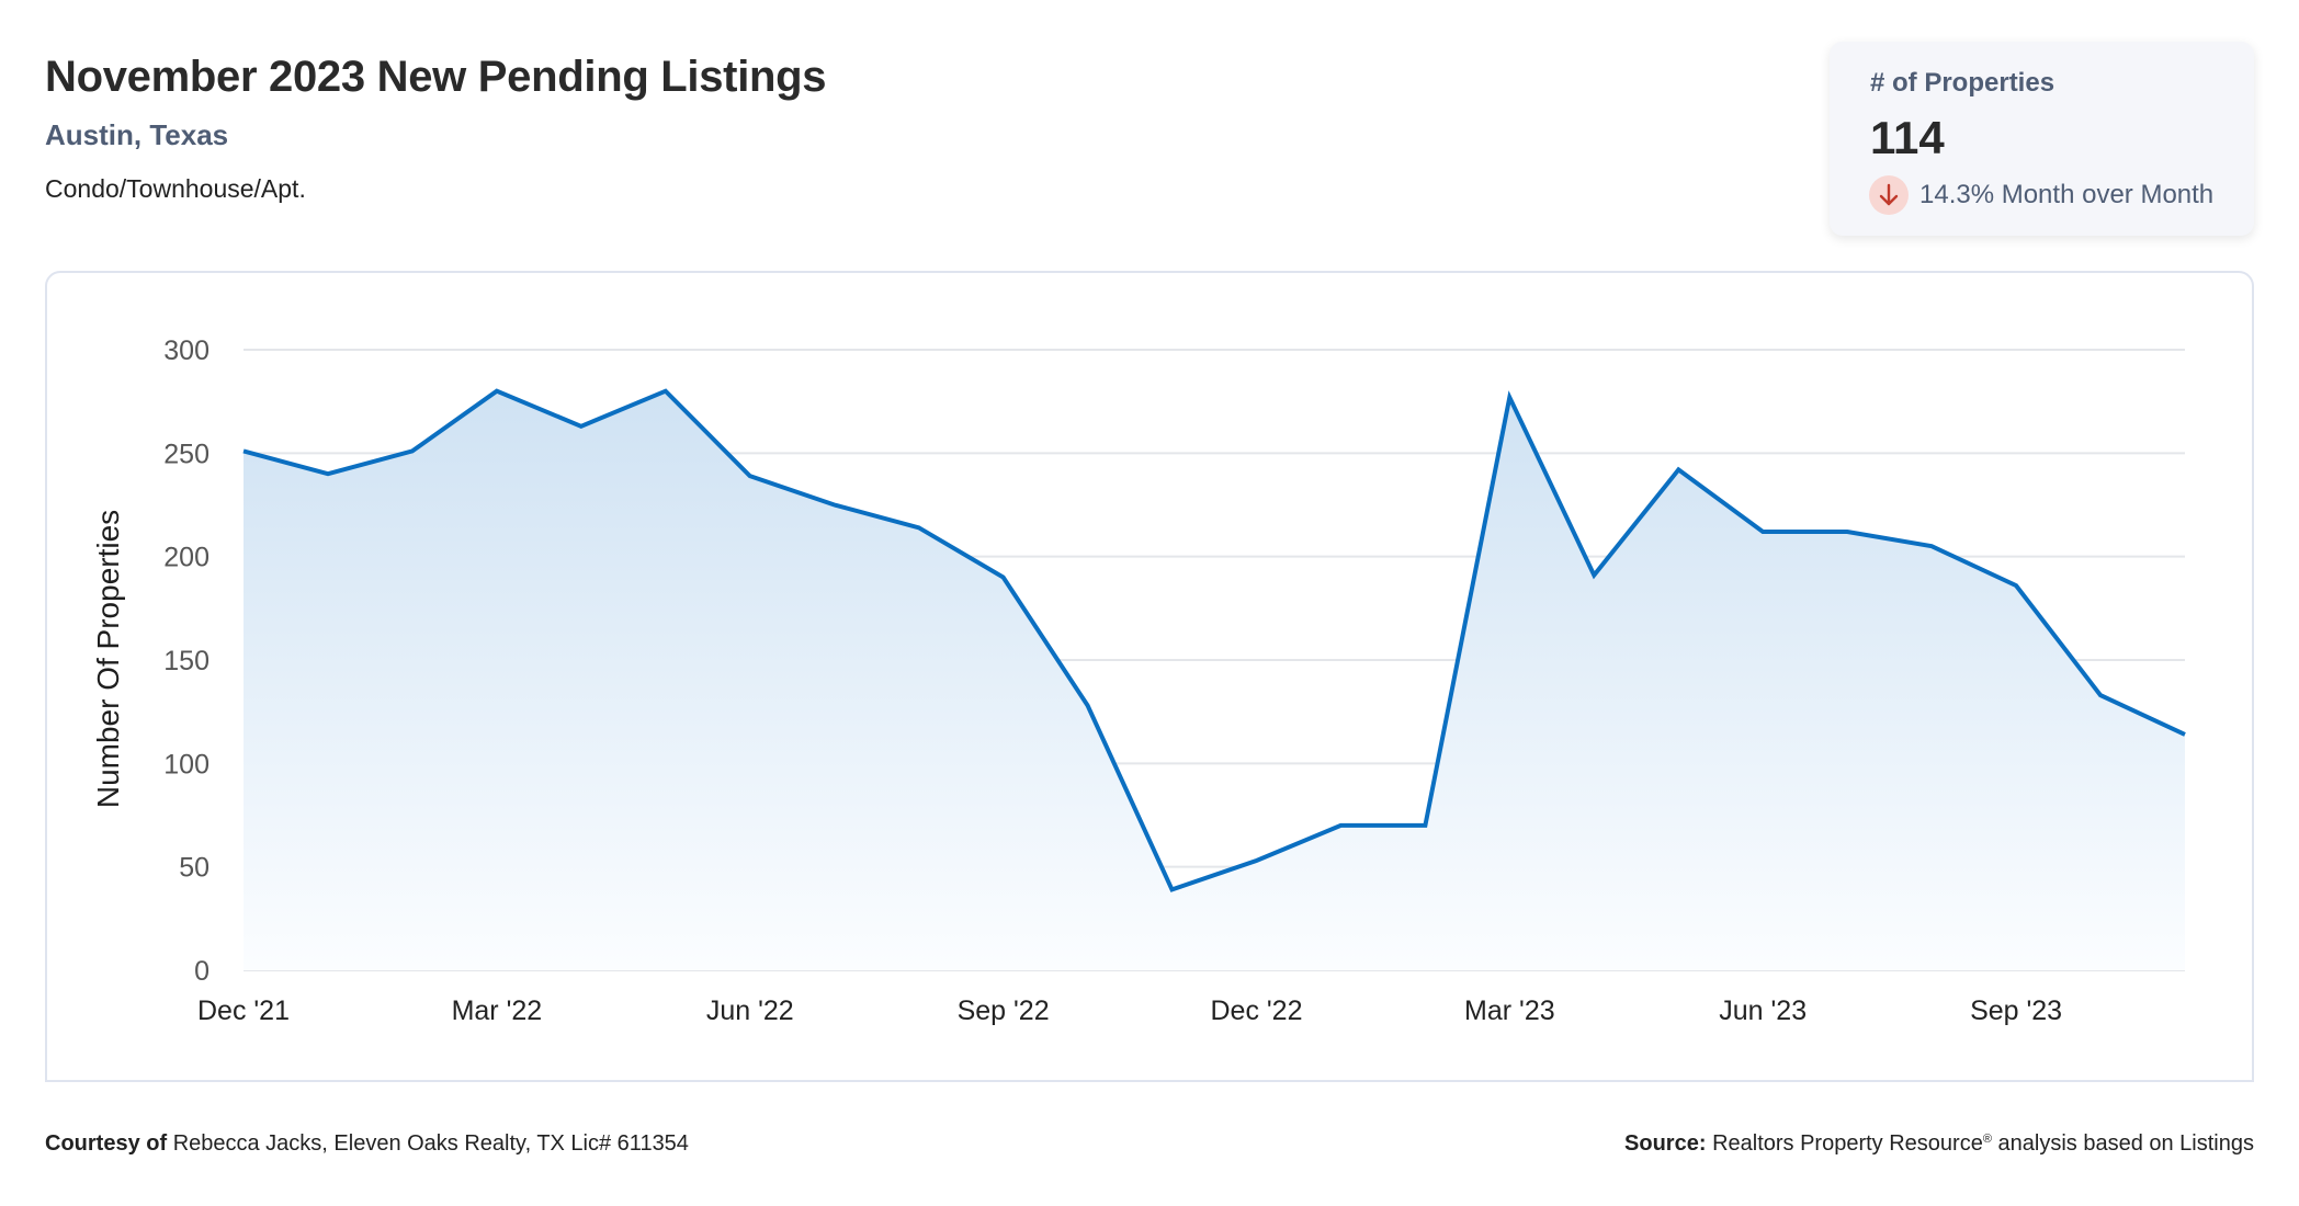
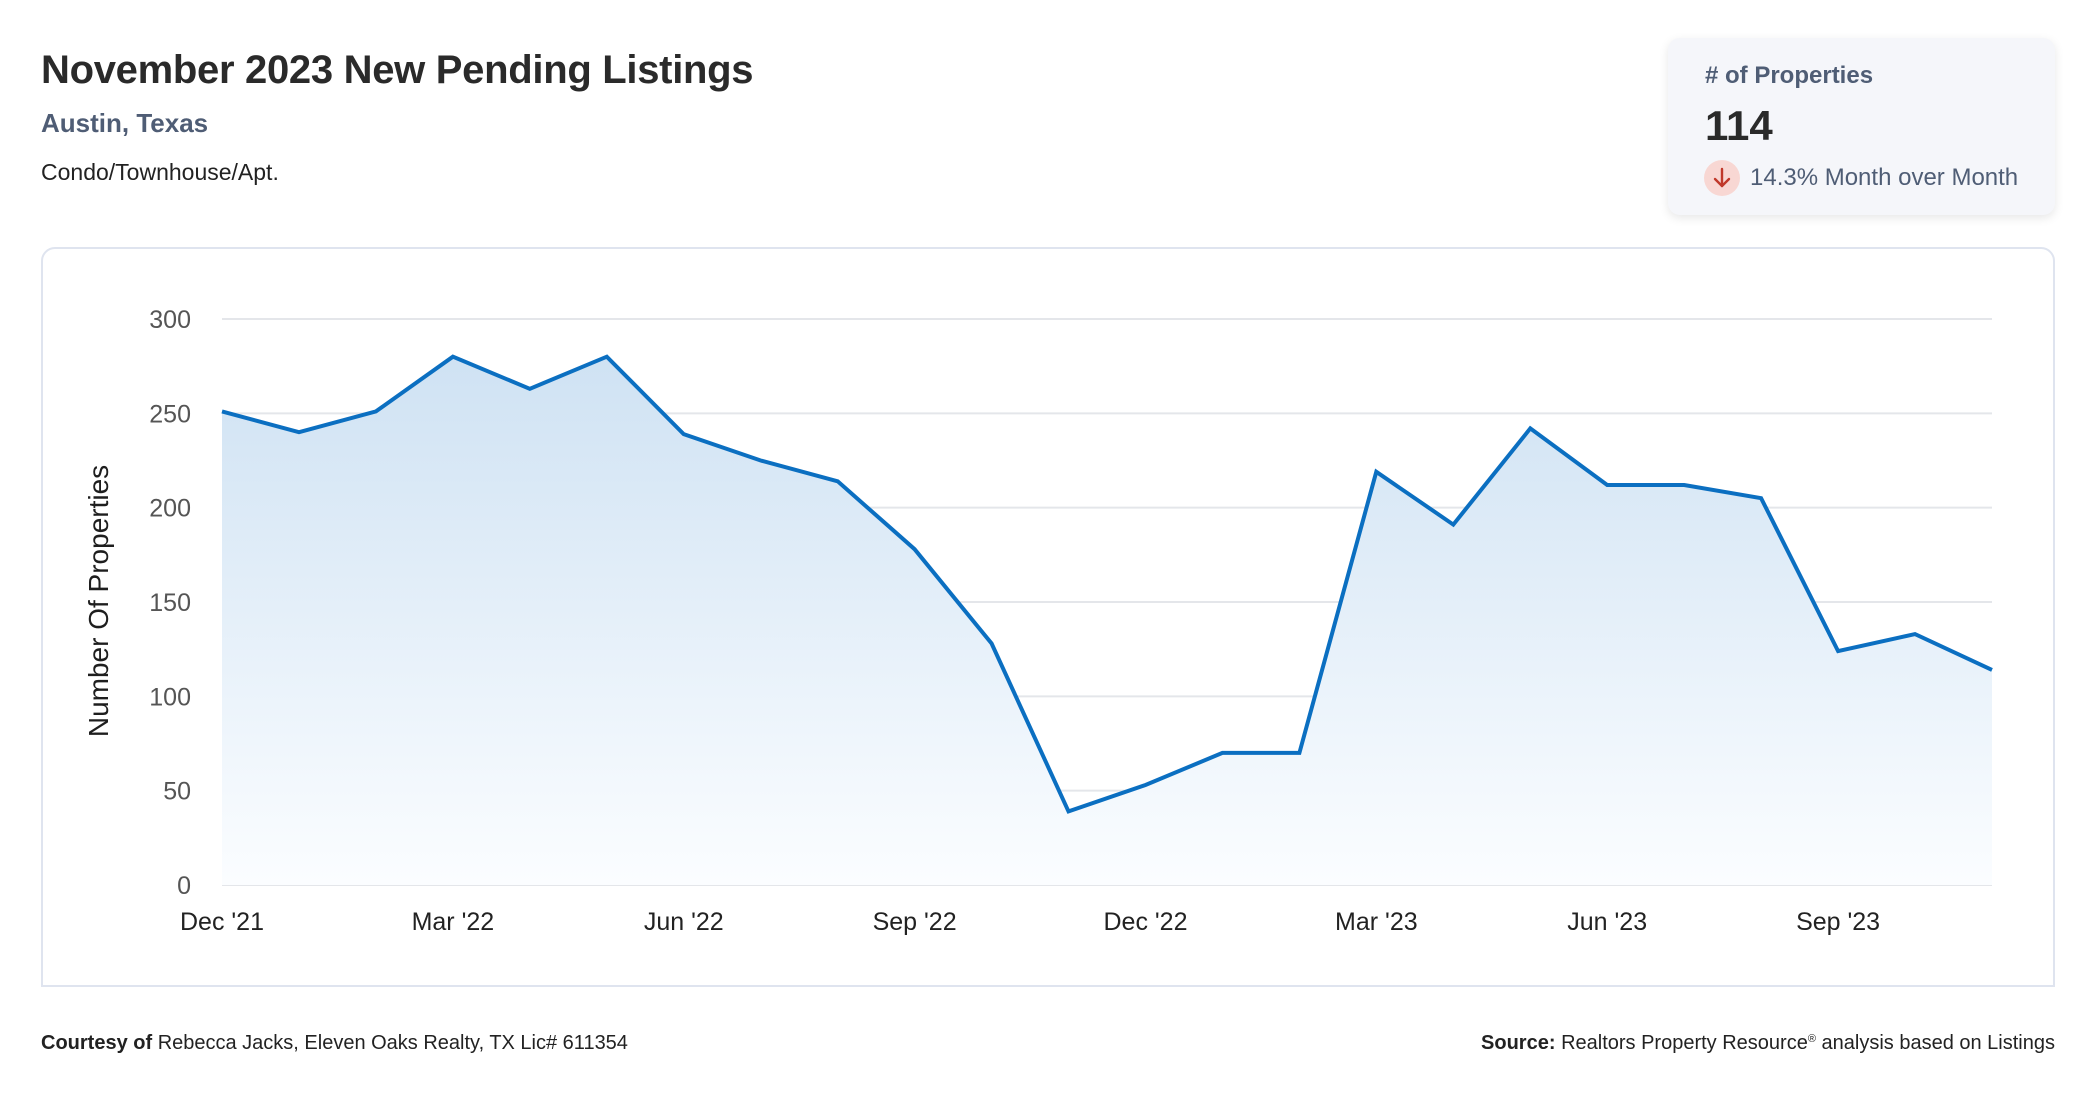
Sep '22: 190 -> 178
Mar '23: 277 -> 219
Sep '23: 186 -> 124
